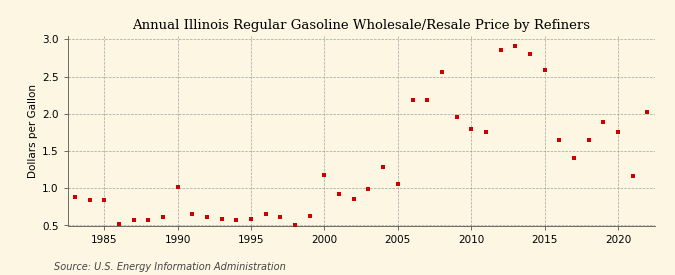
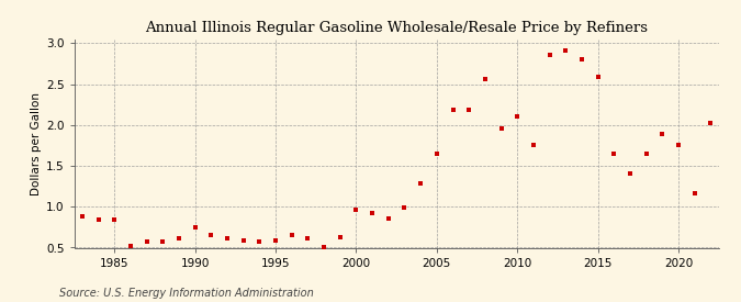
1990: 1.02 -> 0.75
2000: 1.18 -> 0.97
2005: 1.06 -> 1.65
2010: 1.80 -> 2.11
